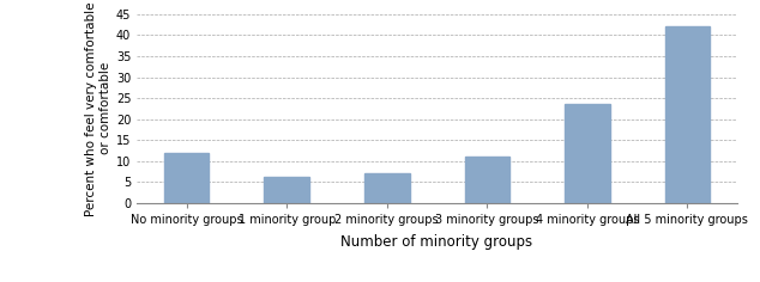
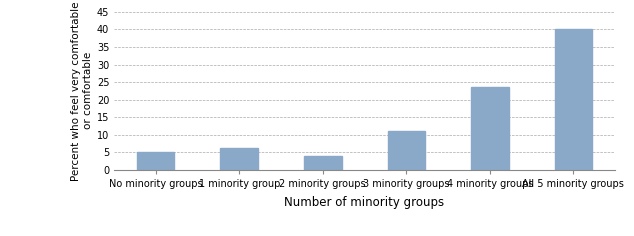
No minority groups: 12.0 -> 5.0
2 minority groups: 7.0 -> 4.0
All 5 minority groups: 42.0 -> 40.0
